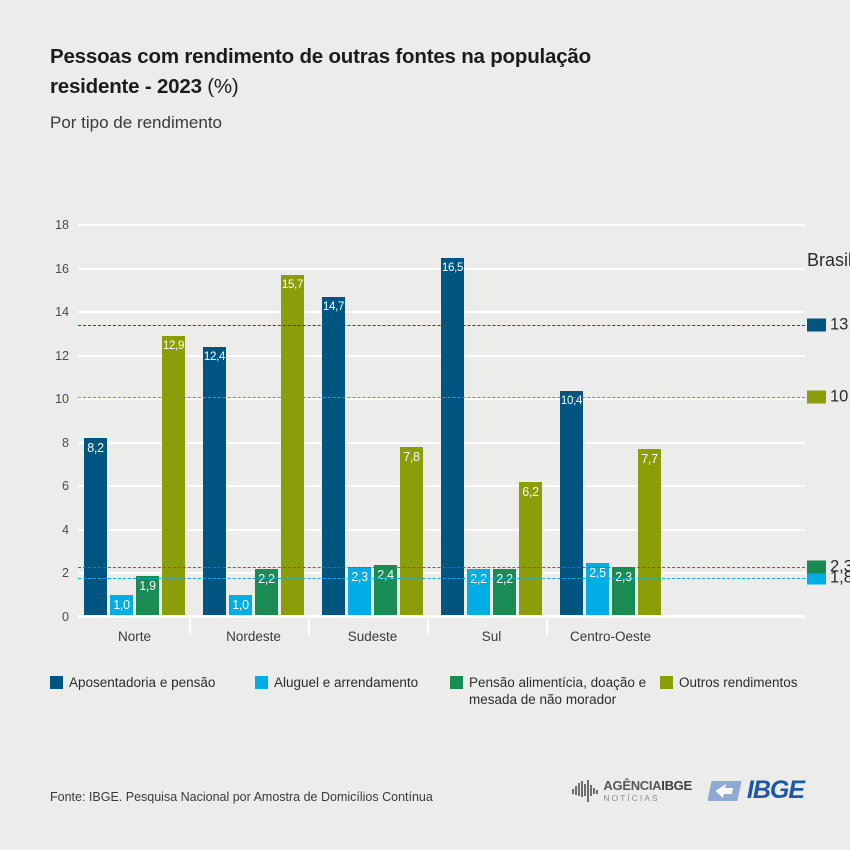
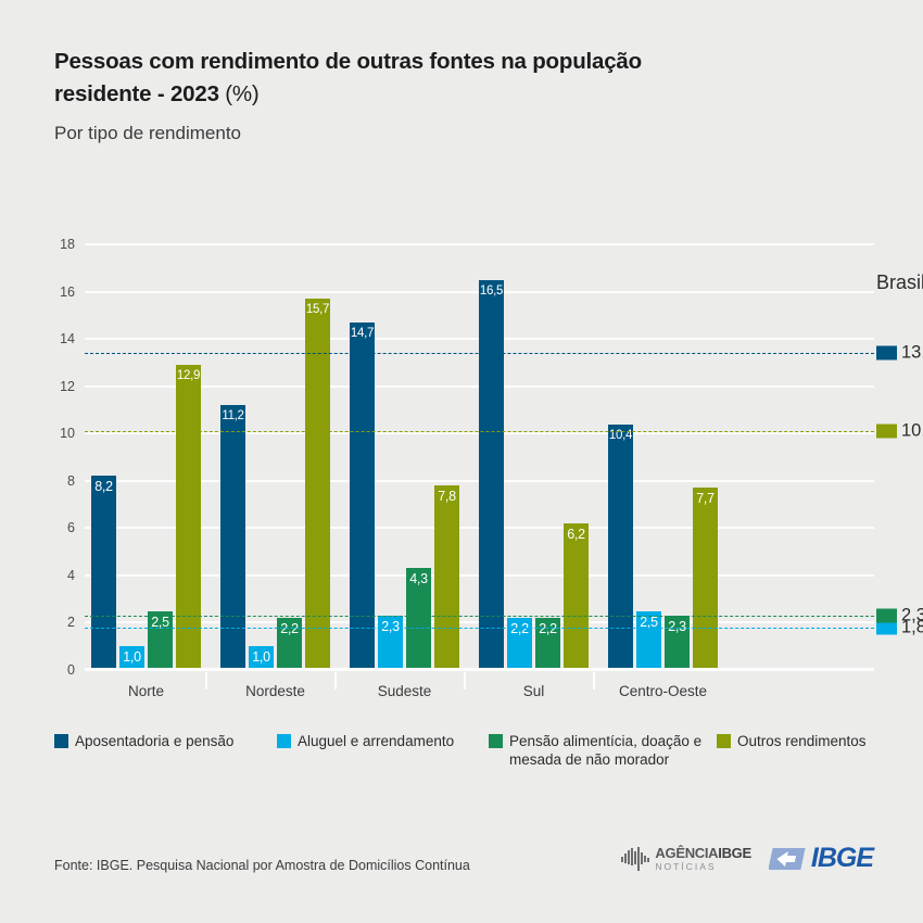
Pensão alimentícia, doação e mesada de não morador/Norte: 1,9 -> 2,5
Aposentadoria e pensão/Nordeste: 12,4 -> 11,2
Pensão alimentícia, doação e mesada de não morador/Sudeste: 2,4 -> 4,3
